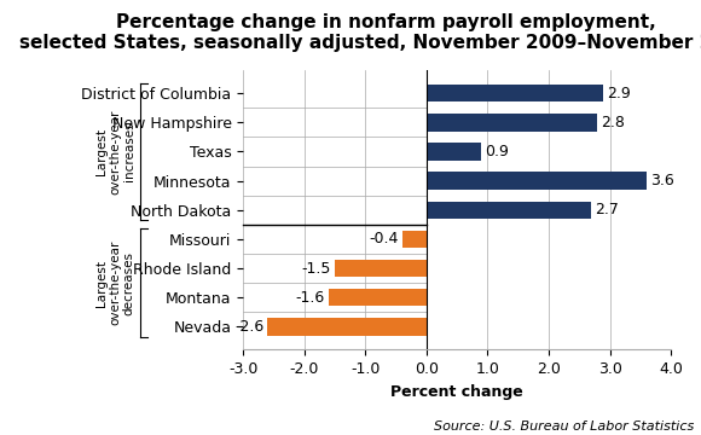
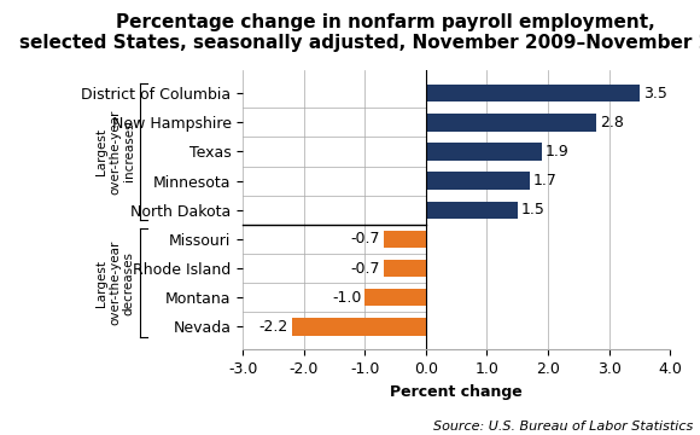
District of Columbia: 2.9 -> 3.5
Texas: 0.9 -> 1.9
Minnesota: 3.6 -> 1.7
North Dakota: 2.7 -> 1.5
Missouri: -0.4 -> -0.7
Rhode Island: -1.5 -> -0.7
Montana: -1.6 -> -1.0
Nevada: -2.6 -> -2.2
